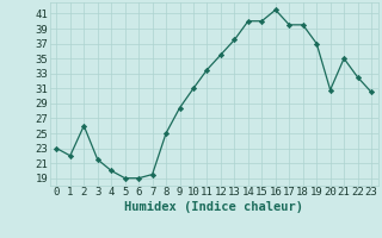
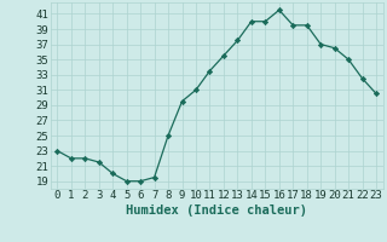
2: 26.0 -> 22.0
9: 28.4 -> 29.5
20: 30.8 -> 36.5
